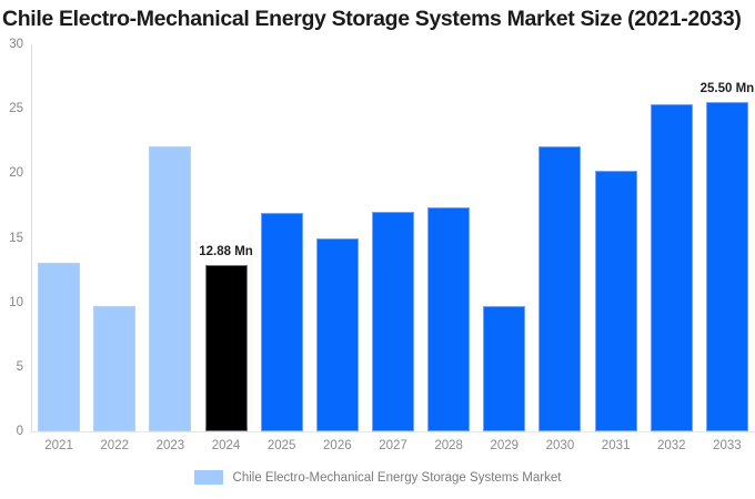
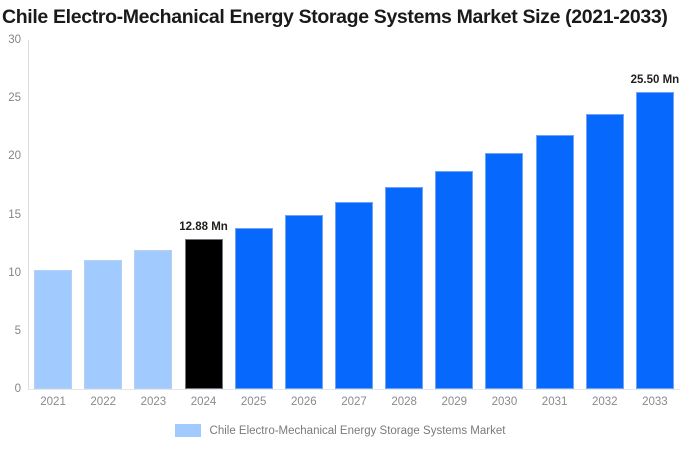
2021: 13.1 -> 10.2
2022: 9.7 -> 11.1
2023: 22.1 -> 11.9
2025: 16.9 -> 13.8
2027: 17.0 -> 16.1
2029: 9.7 -> 18.8
2030: 22.1 -> 20.2
2031: 20.2 -> 21.8
2032: 25.4 -> 23.6
